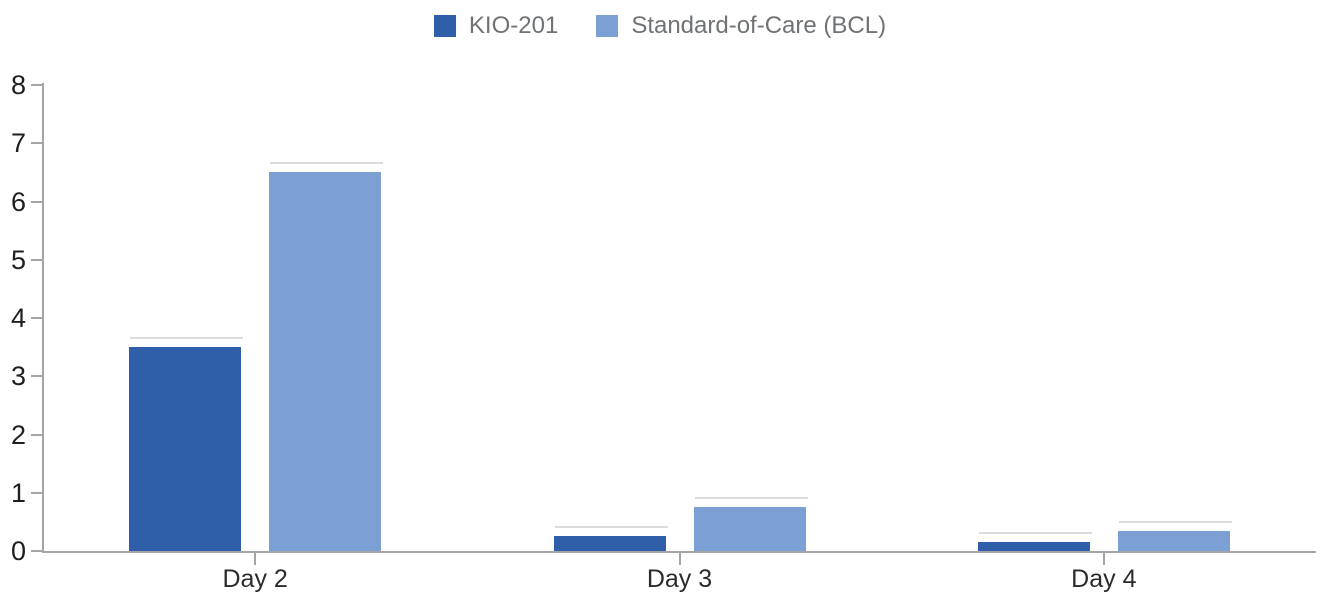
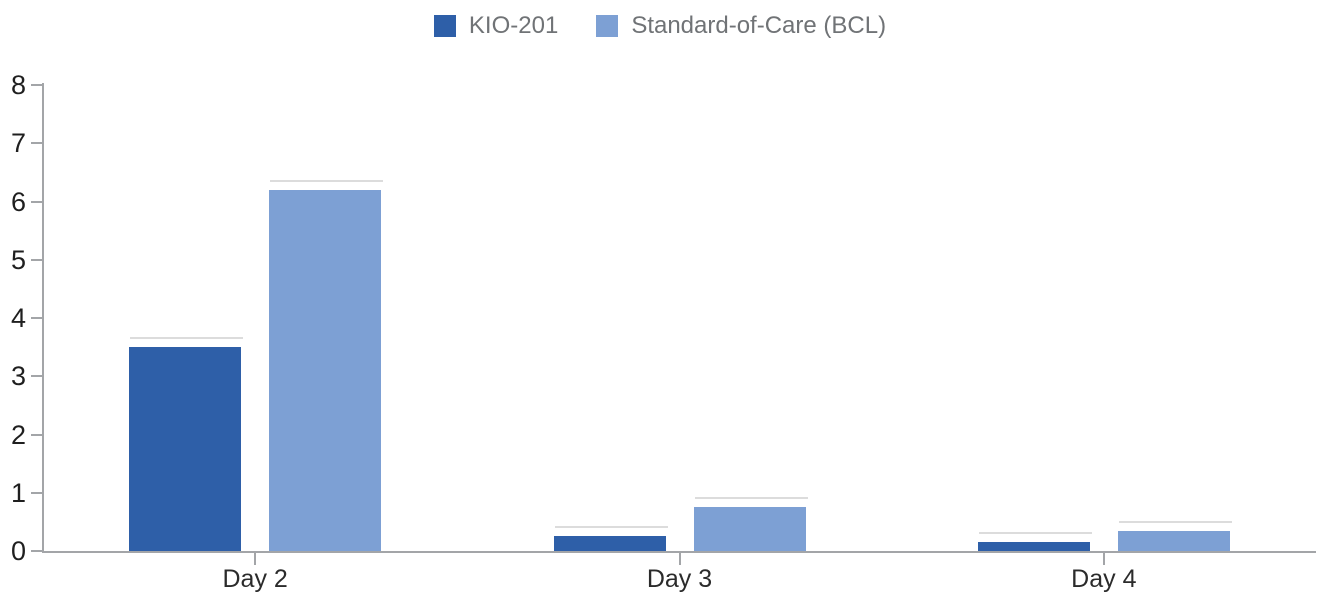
Standard-of-Care (BCL)/Day 2: 6.5 -> 6.2
